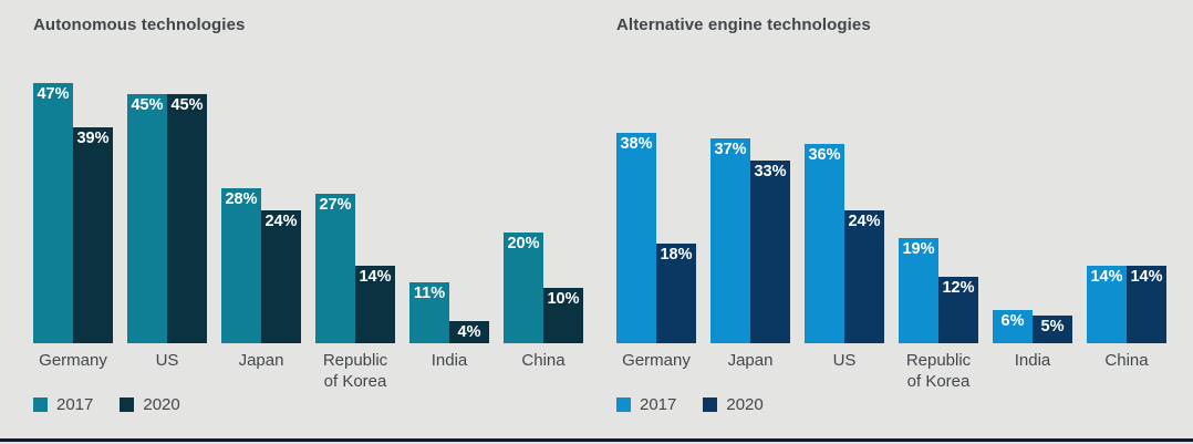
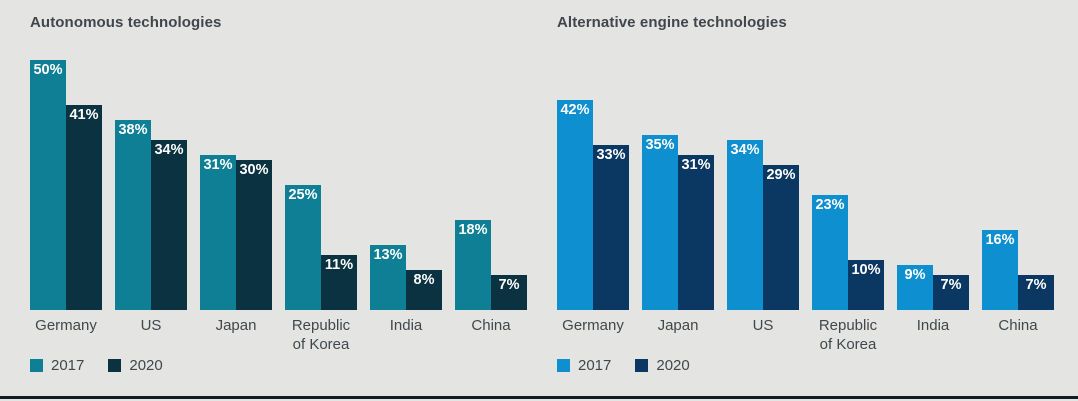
Autonomous technologies/2017/Germany: 47% -> 50%
Autonomous technologies/2020/Germany: 39% -> 41%
Autonomous technologies/2017/US: 45% -> 38%
Autonomous technologies/2020/US: 45% -> 34%
Autonomous technologies/2017/Japan: 28% -> 31%
Autonomous technologies/2020/Japan: 24% -> 30%
Autonomous technologies/2017/Republic of Korea: 27% -> 25%
Autonomous technologies/2020/Republic of Korea: 14% -> 11%
Autonomous technologies/2017/India: 11% -> 13%
Autonomous technologies/2020/India: 4% -> 8%
Autonomous technologies/2017/China: 20% -> 18%
Autonomous technologies/2020/China: 10% -> 7%
Alternative engine technologies/2017/Germany: 38% -> 42%
Alternative engine technologies/2020/Germany: 18% -> 33%
Alternative engine technologies/2017/Japan: 37% -> 35%
Alternative engine technologies/2020/Japan: 33% -> 31%
Alternative engine technologies/2017/US: 36% -> 34%
Alternative engine technologies/2020/US: 24% -> 29%
Alternative engine technologies/2017/Republic of Korea: 19% -> 23%
Alternative engine technologies/2020/Republic of Korea: 12% -> 10%
Alternative engine technologies/2017/India: 6% -> 9%
Alternative engine technologies/2020/India: 5% -> 7%
Alternative engine technologies/2017/China: 14% -> 16%
Alternative engine technologies/2020/China: 14% -> 7%
